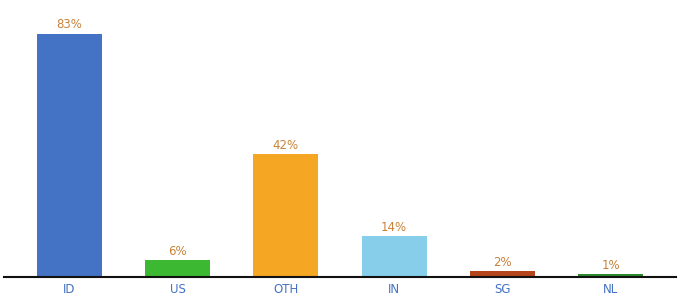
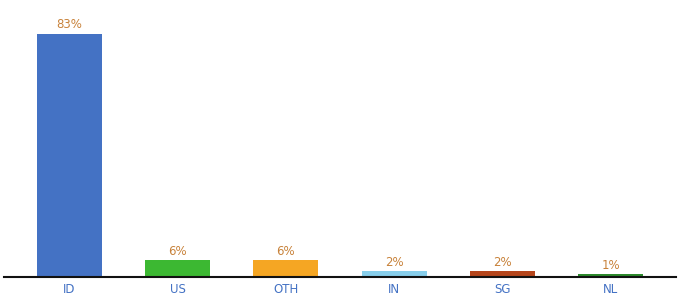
OTH: 42% -> 6%
IN: 14% -> 2%
